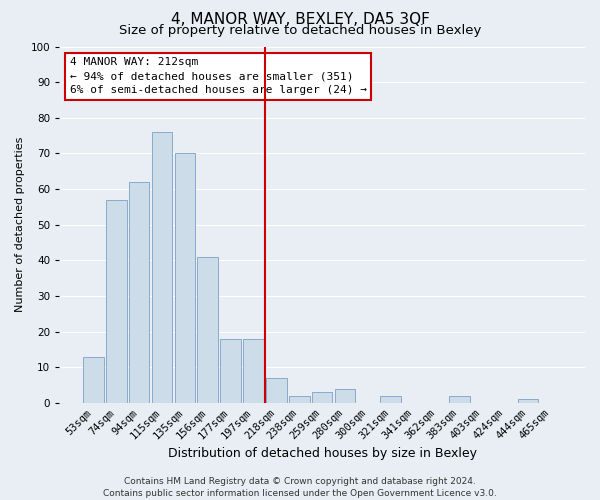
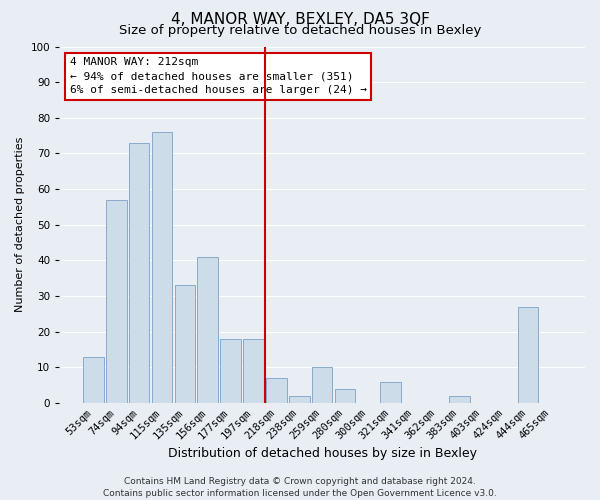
94sqm: 62 -> 73
135sqm: 70 -> 33
259sqm: 3 -> 10
321sqm: 2 -> 6
444sqm: 1 -> 27
